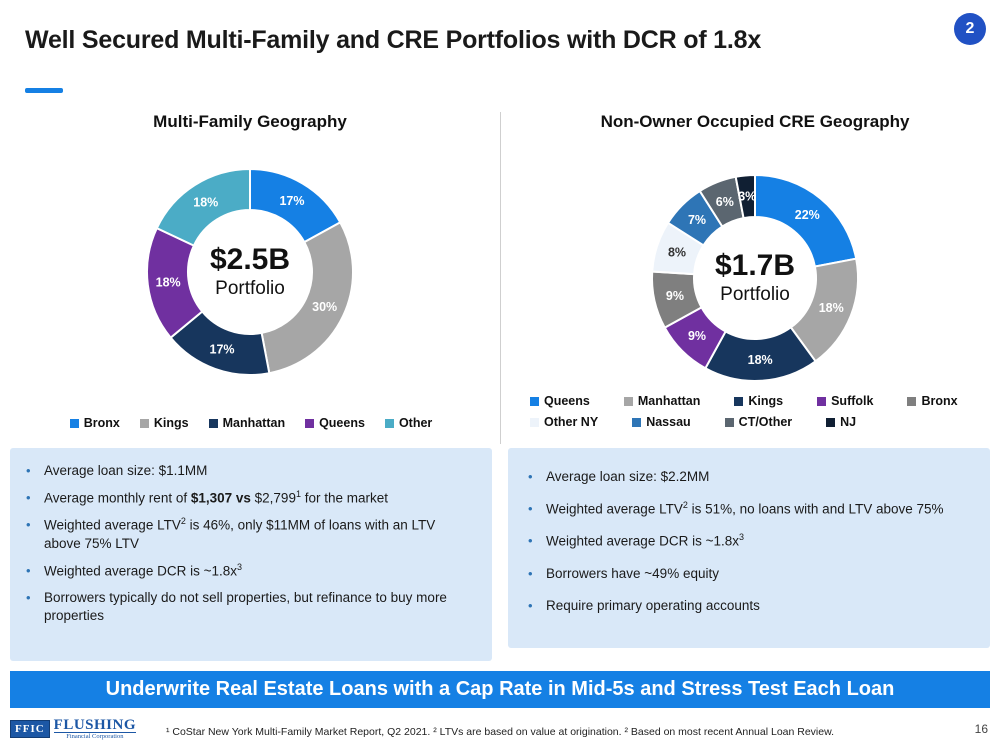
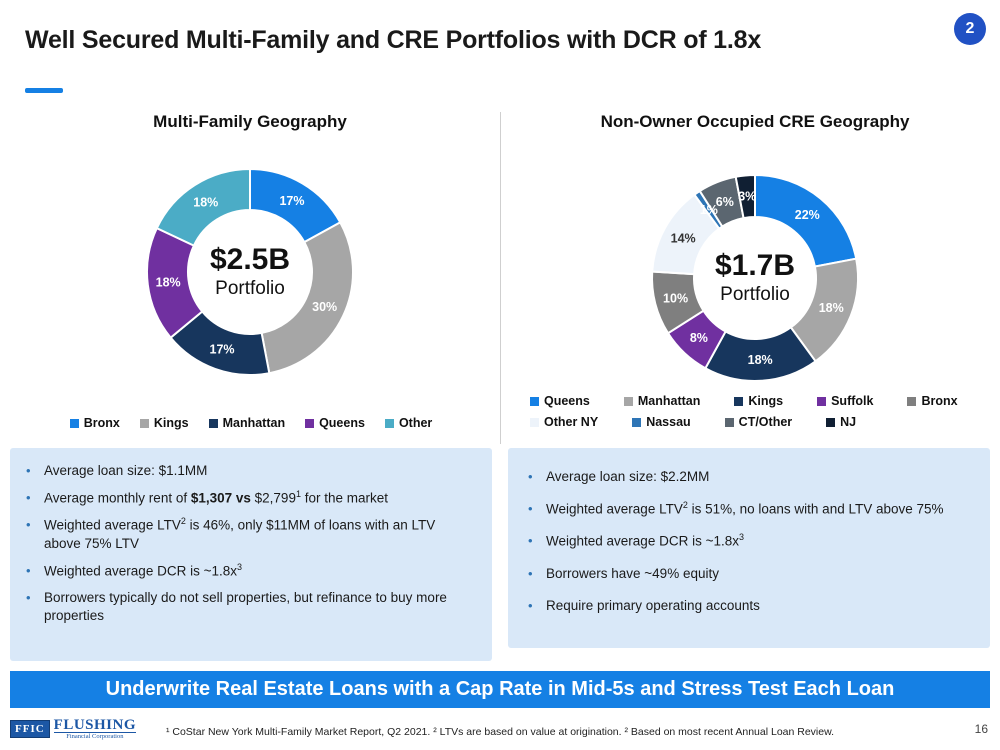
Non-Owner Occupied CRE Geography/Suffolk: 9% -> 8%
Non-Owner Occupied CRE Geography/Bronx: 9% -> 10%
Non-Owner Occupied CRE Geography/Other NY: 8% -> 14%
Non-Owner Occupied CRE Geography/Nassau: 7% -> 1%
